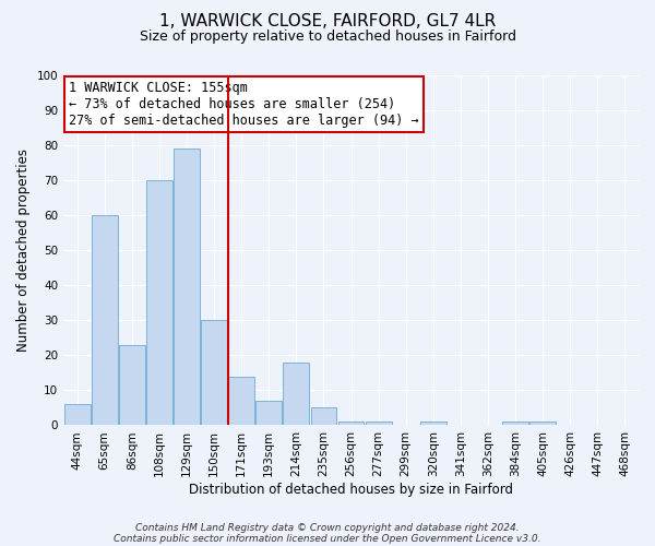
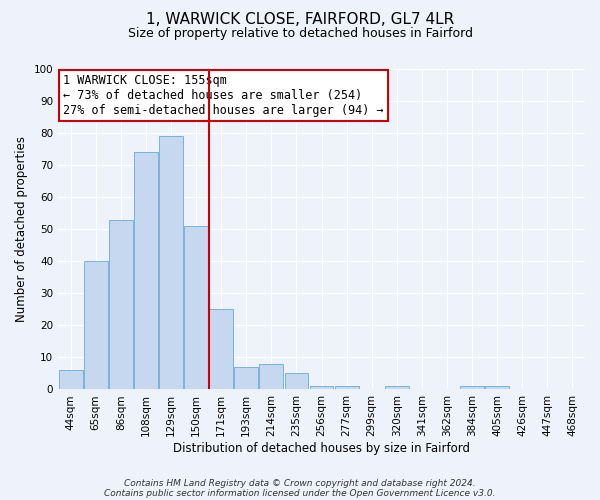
65sqm: 60 -> 40
86sqm: 23 -> 53
108sqm: 70 -> 74
150sqm: 30 -> 51
171sqm: 14 -> 25
214sqm: 18 -> 8
